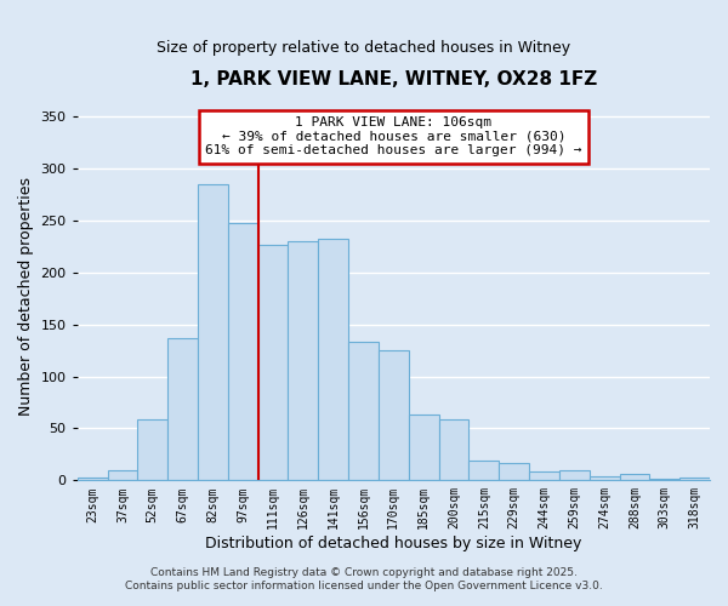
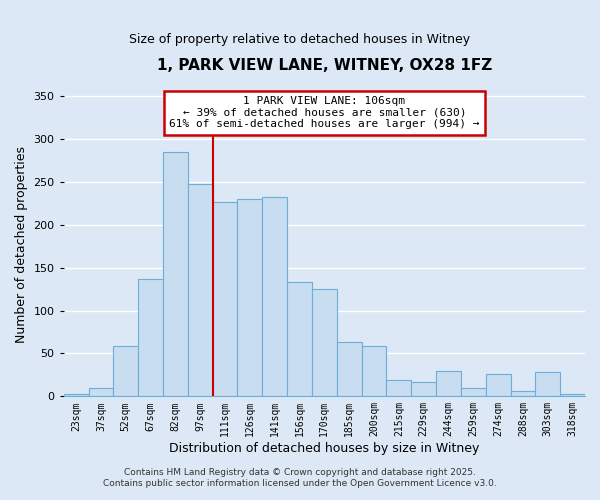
244sqm: 9 -> 30
274sqm: 4 -> 26
303sqm: 2 -> 28
